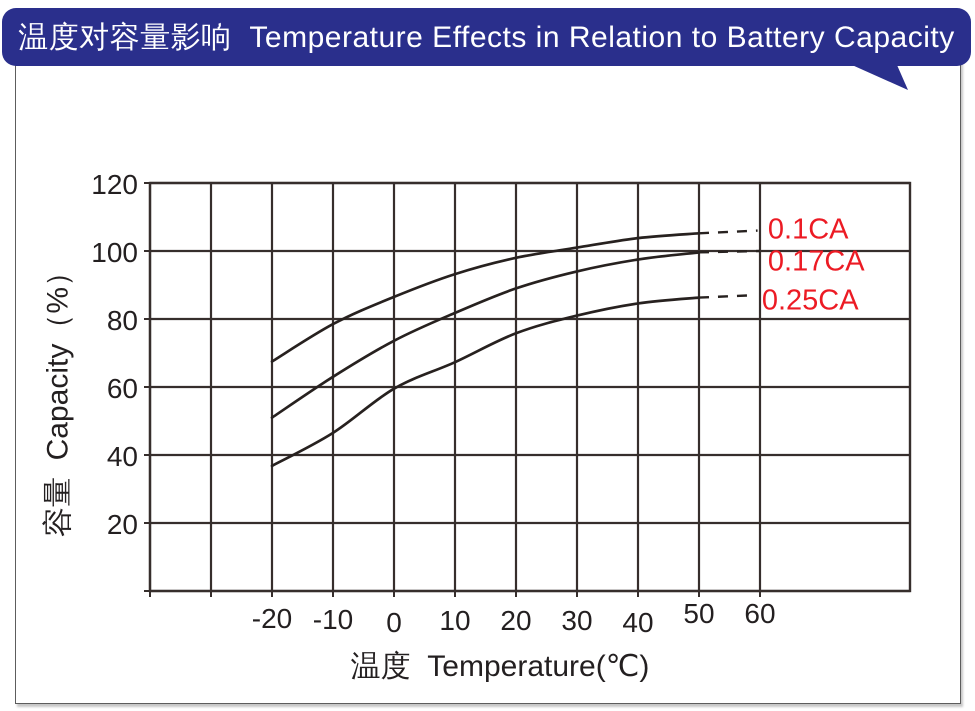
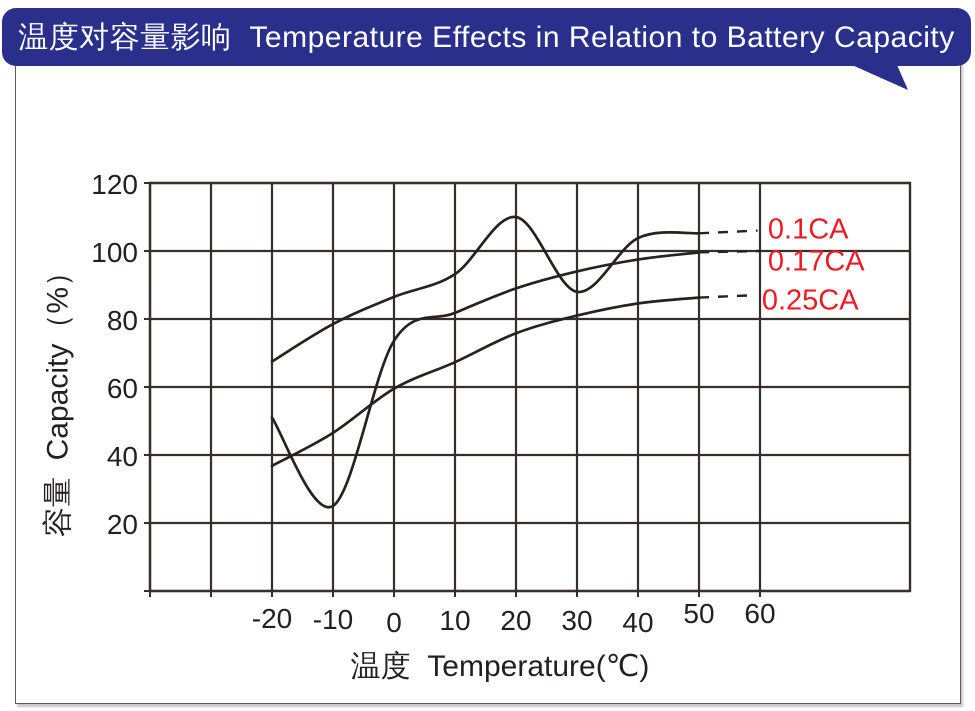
0.17CA/-10: 63 -> 25
0.1CA/20: 98 -> 110
0.1CA/30: 101 -> 88
